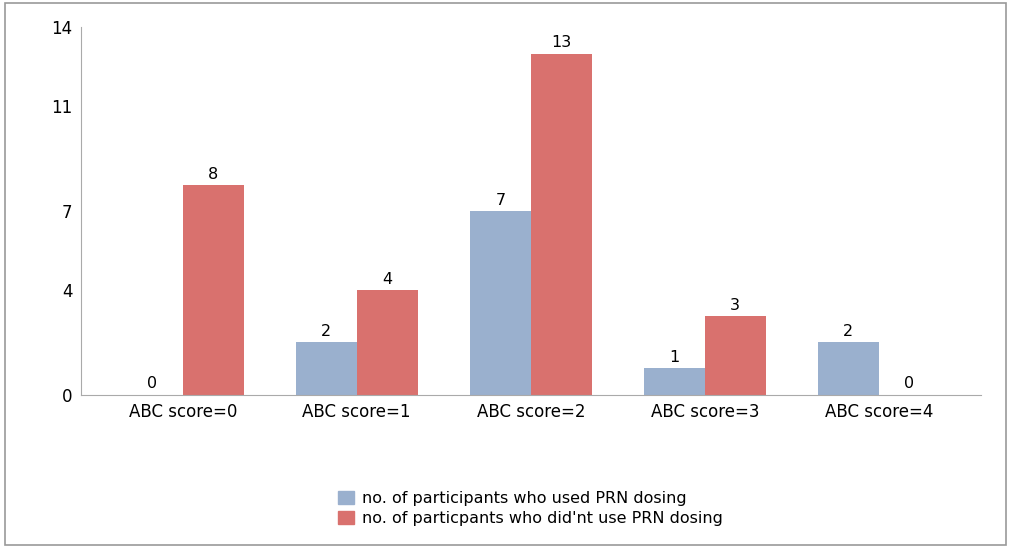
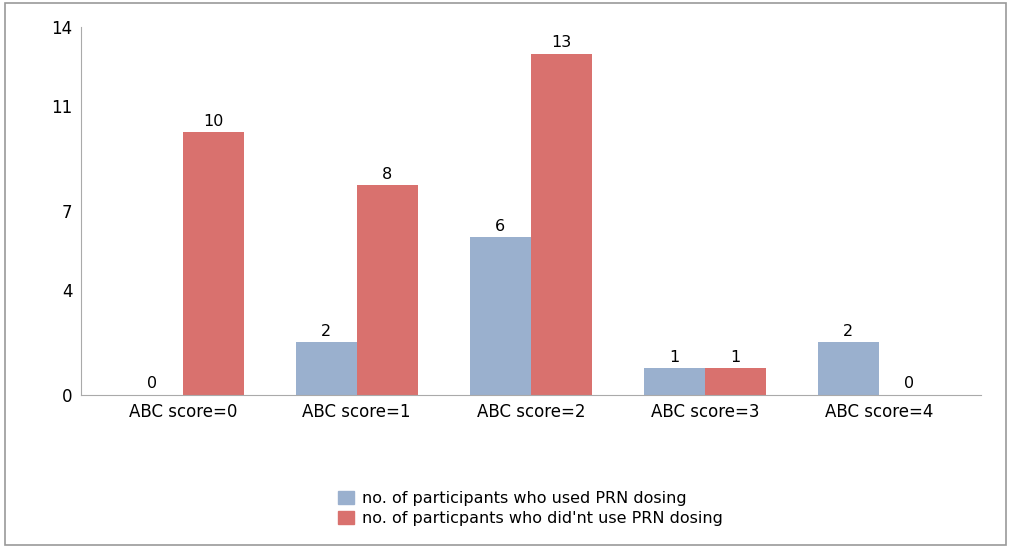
no. of particpants who did'nt use PRN dosing/ABC score=0: 8 -> 10
no. of particpants who did'nt use PRN dosing/ABC score=1: 4 -> 8
no. of participants who used PRN dosing/ABC score=2: 7 -> 6
no. of particpants who did'nt use PRN dosing/ABC score=3: 3 -> 1
